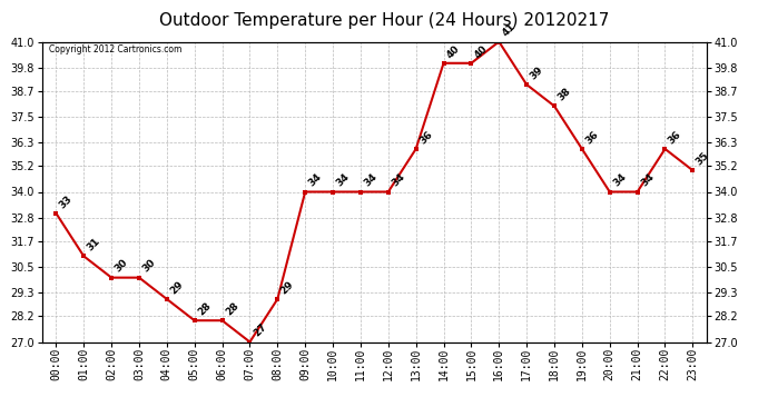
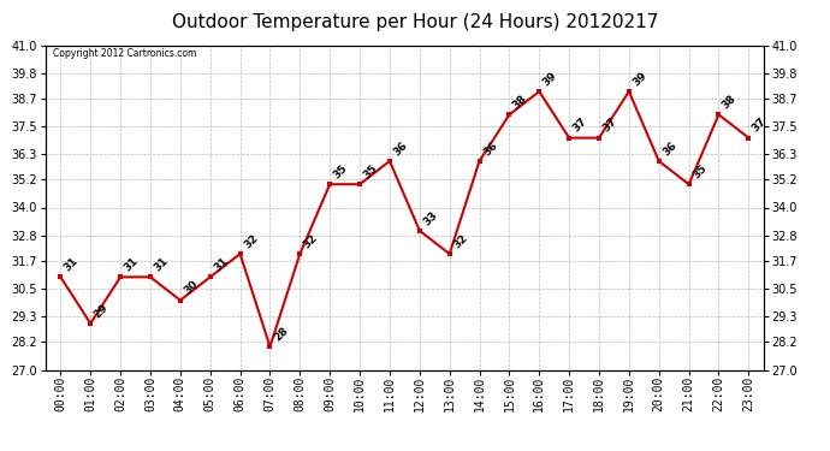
00:00: 33 -> 31
01:00: 31 -> 29
02:00: 30 -> 31
03:00: 30 -> 31
04:00: 29 -> 30
05:00: 28 -> 31
06:00: 28 -> 32
07:00: 27 -> 28
08:00: 29 -> 32
09:00: 34 -> 35
10:00: 34 -> 35
11:00: 34 -> 36
12:00: 34 -> 33
13:00: 36 -> 32
14:00: 40 -> 36
15:00: 40 -> 38
16:00: 41 -> 39
17:00: 39 -> 37
18:00: 38 -> 37
19:00: 36 -> 39
20:00: 34 -> 36
21:00: 34 -> 35
22:00: 36 -> 38
23:00: 35 -> 37
